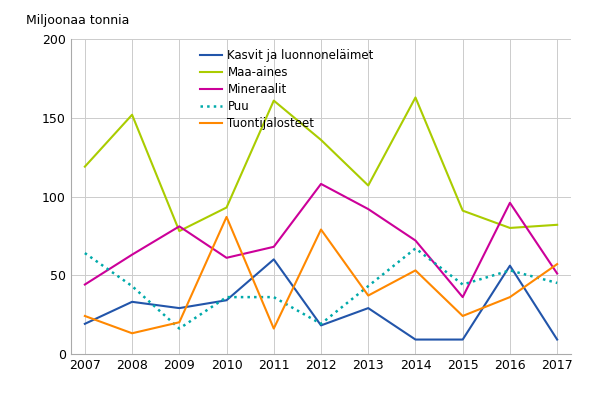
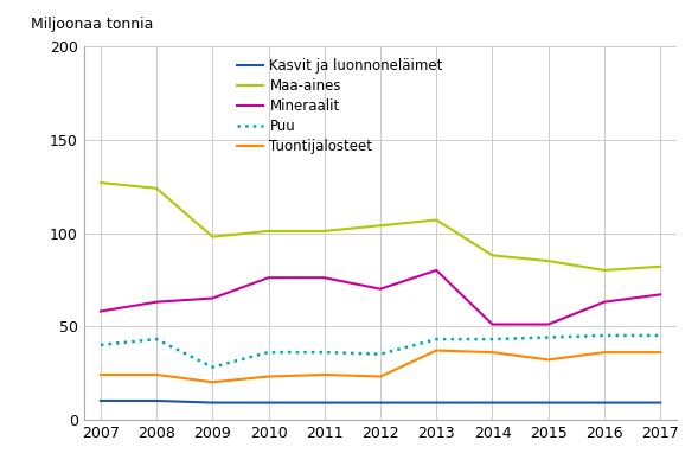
Kasvit ja luonnoneläimet/2007: 19 -> 10
Maa-aines/2007: 119 -> 127
Mineraalit/2007: 44 -> 58
Puu/2007: 64 -> 40
Kasvit ja luonnoneläimet/2008: 33 -> 10
Maa-aines/2008: 152 -> 124
Tuontijalosteet/2008: 13 -> 24
Kasvit ja luonnoneläimet/2009: 29 -> 9
Maa-aines/2009: 78 -> 98
Mineraalit/2009: 81 -> 65
Puu/2009: 16 -> 28
Kasvit ja luonnoneläimet/2010: 34 -> 9
Maa-aines/2010: 93 -> 101
Mineraalit/2010: 61 -> 76
Tuontijalosteet/2010: 87 -> 23
Kasvit ja luonnoneläimet/2011: 60 -> 9
Maa-aines/2011: 161 -> 101
Mineraalit/2011: 68 -> 76
Tuontijalosteet/2011: 16 -> 24
Kasvit ja luonnoneläimet/2012: 18 -> 9
Maa-aines/2012: 136 -> 104
Mineraalit/2012: 108 -> 70
Puu/2012: 19 -> 35
Tuontijalosteet/2012: 79 -> 23
Kasvit ja luonnoneläimet/2013: 29 -> 9
Mineraalit/2013: 92 -> 80
Maa-aines/2014: 163 -> 88
Mineraalit/2014: 72 -> 51
Puu/2014: 67 -> 43
Tuontijalosteet/2014: 53 -> 36
Maa-aines/2015: 91 -> 85
Mineraalit/2015: 36 -> 51
Tuontijalosteet/2015: 24 -> 32
Kasvit ja luonnoneläimet/2016: 56 -> 9
Mineraalit/2016: 96 -> 63
Puu/2016: 53 -> 45
Mineraalit/2017: 51 -> 67
Tuontijalosteet/2017: 57 -> 36
